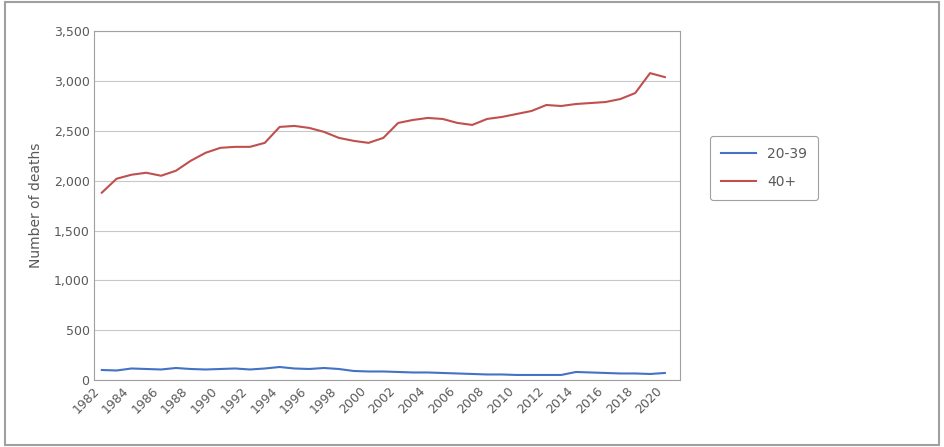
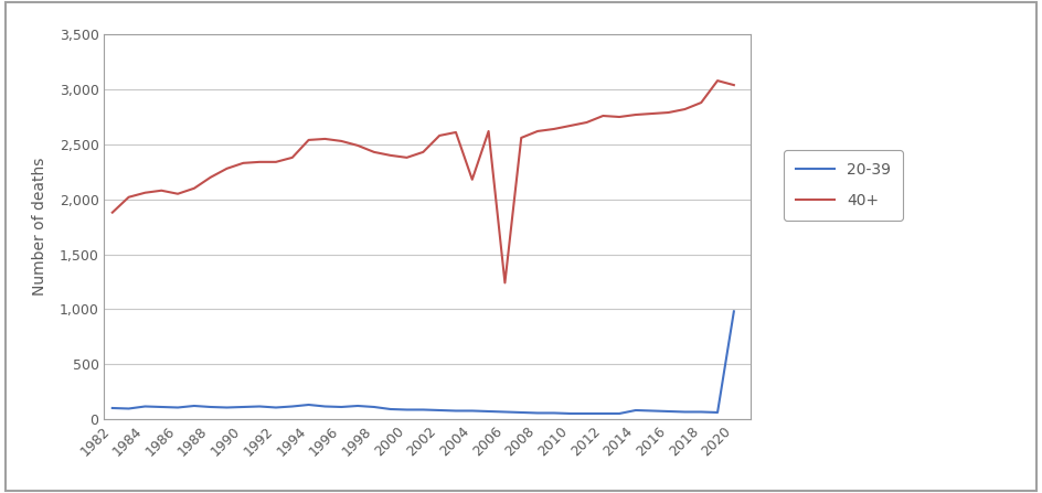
40+/2004: 2,630 -> 2,180
40+/2006: 2,580 -> 1,240
20-39/2020: 70 -> 980
